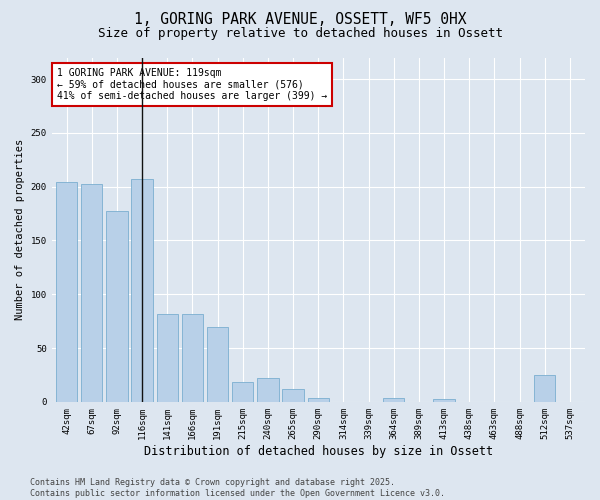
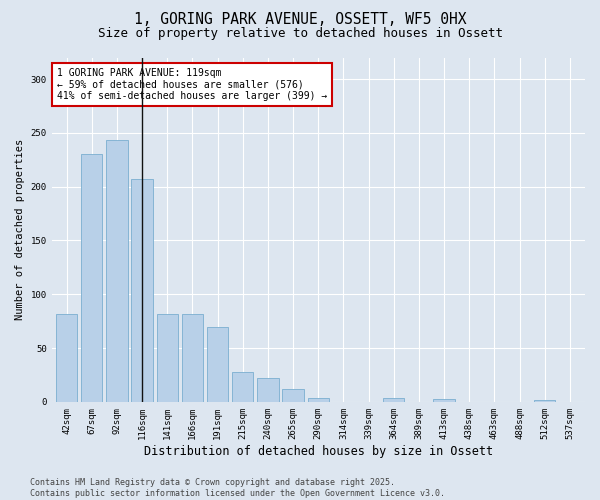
42sqm: 204 -> 82
67sqm: 202 -> 230
92sqm: 177 -> 243
215sqm: 18 -> 28
512sqm: 25 -> 2
